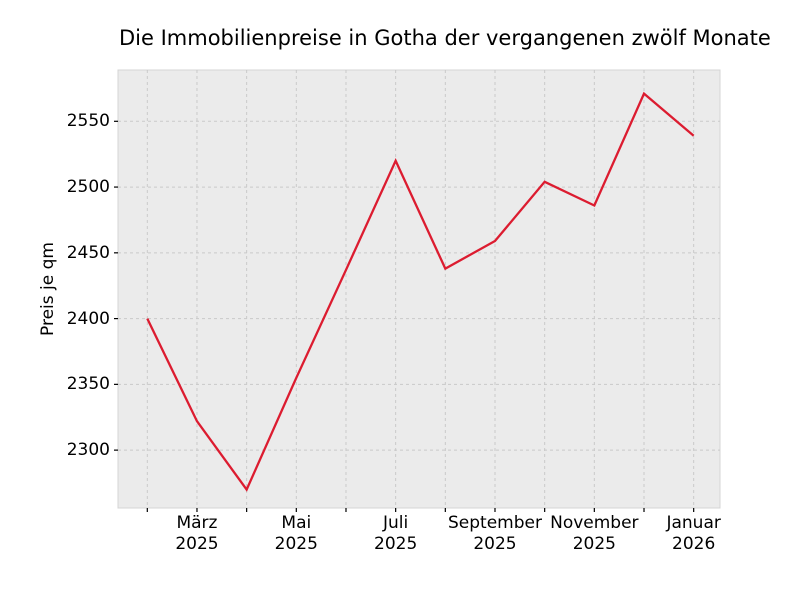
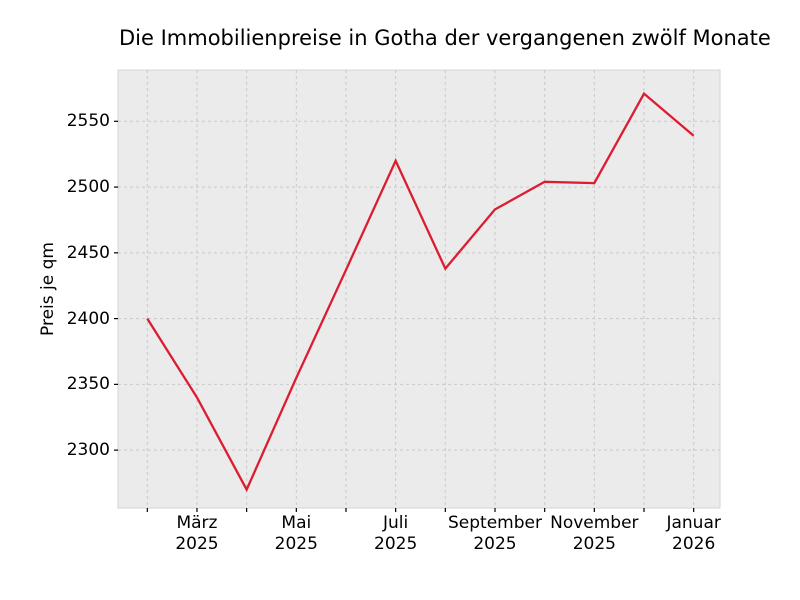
März 2025: 2322 -> 2340
September 2025: 2459 -> 2483
November 2025: 2486 -> 2503
